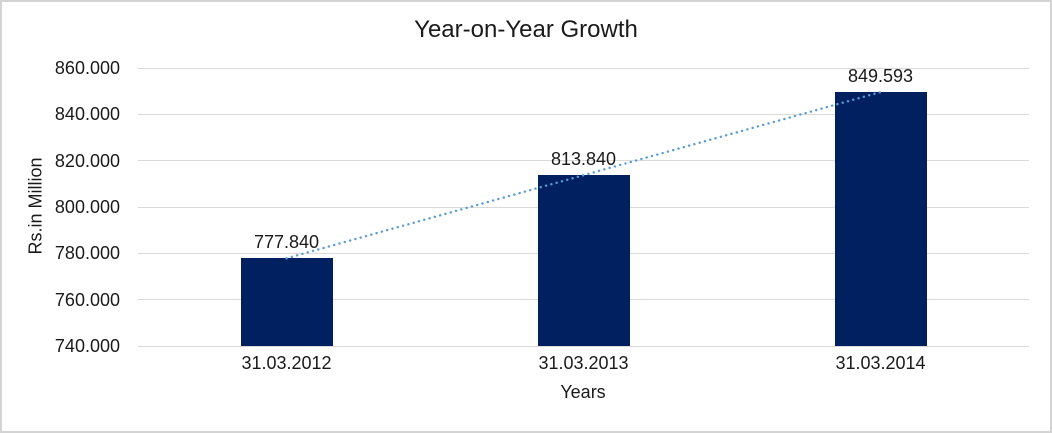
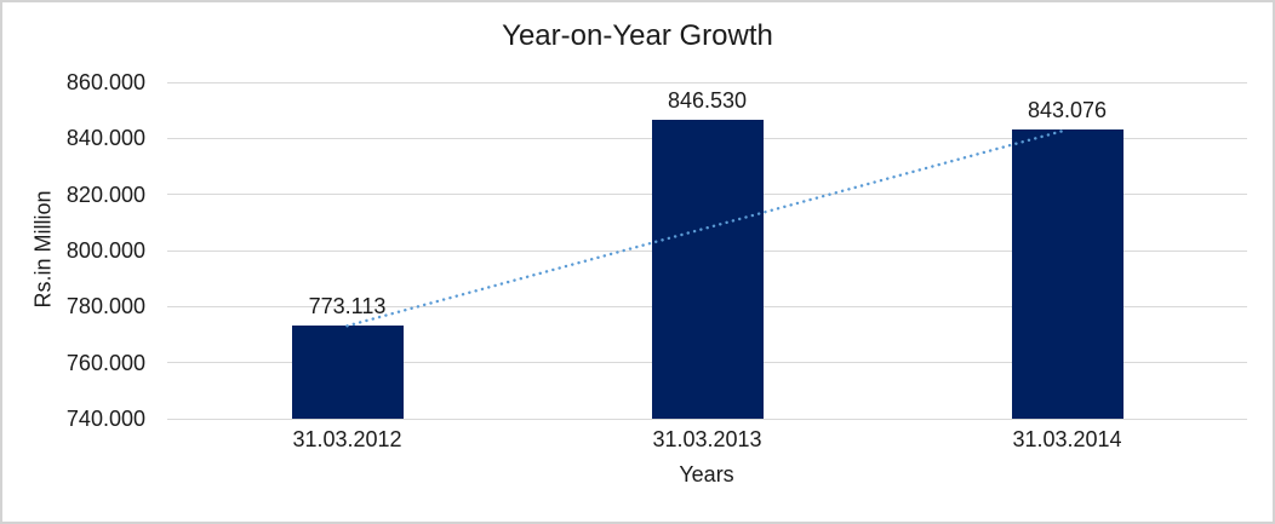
31.03.2012: 777.840 -> 773.113
31.03.2013: 813.840 -> 846.530
31.03.2014: 849.593 -> 843.076
